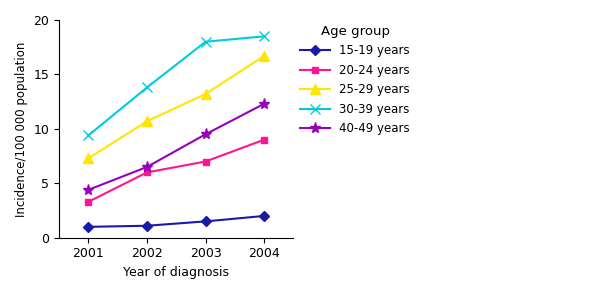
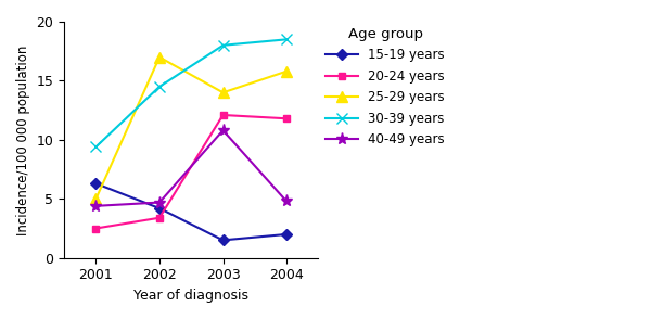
15-19 years/2001: 1.0 -> 6.3
20-24 years/2001: 3.3 -> 2.5
25-29 years/2001: 7.3 -> 5.0
15-19 years/2002: 1.1 -> 4.2
20-24 years/2002: 6.0 -> 3.4
25-29 years/2002: 10.7 -> 17.0
30-39 years/2002: 13.8 -> 14.5
40-49 years/2002: 6.5 -> 4.7
20-24 years/2003: 7.0 -> 12.1
25-29 years/2003: 13.2 -> 14.0
40-49 years/2003: 9.5 -> 10.8
20-24 years/2004: 9.0 -> 11.8
25-29 years/2004: 16.7 -> 15.8
40-49 years/2004: 12.3 -> 4.8
